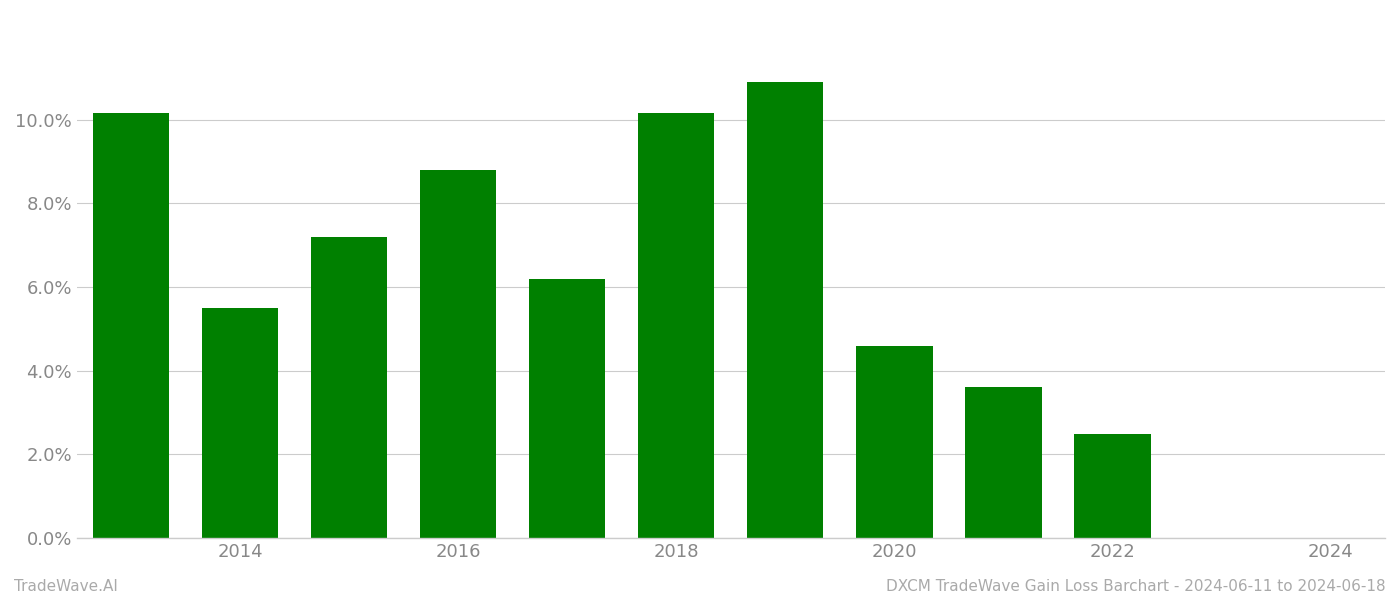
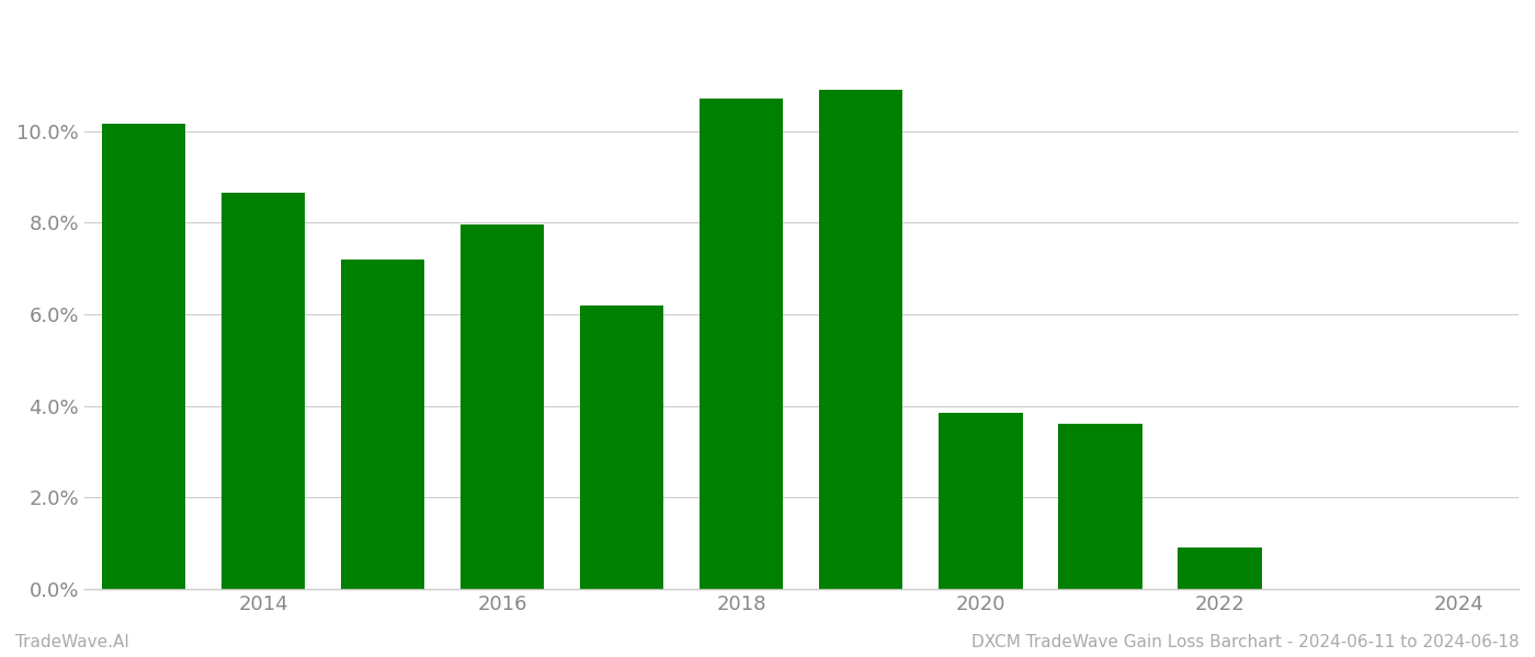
2014: 5.50% -> 8.65%
2016: 8.80% -> 7.95%
2018: 10.15% -> 10.70%
2020: 4.60% -> 3.85%
2022: 2.50% -> 0.90%
